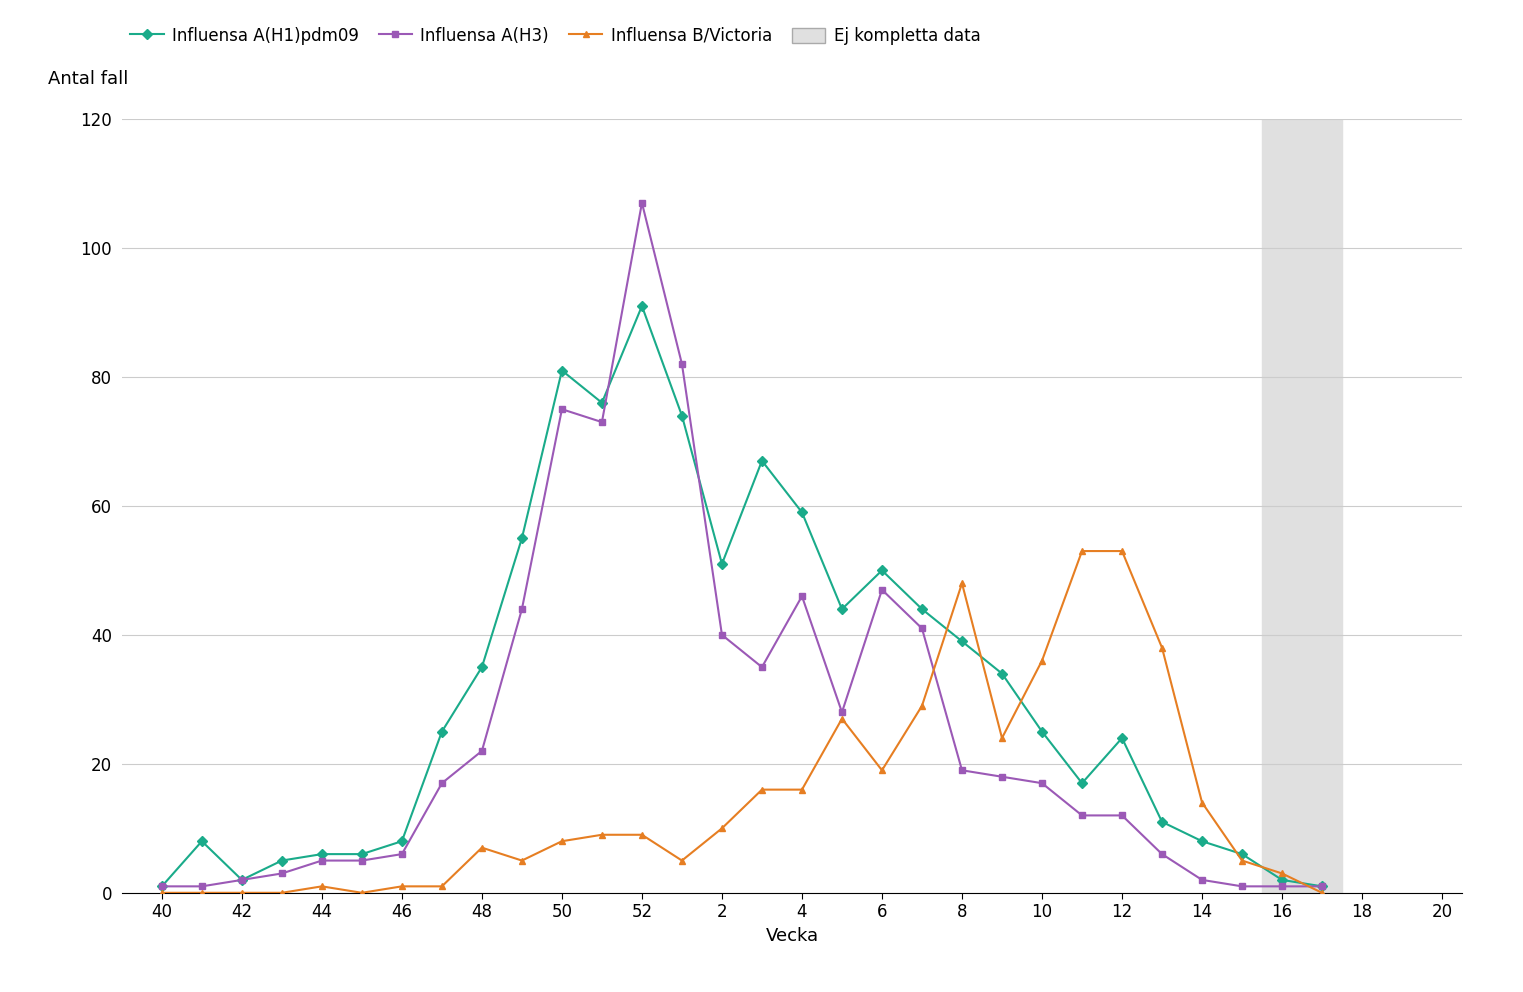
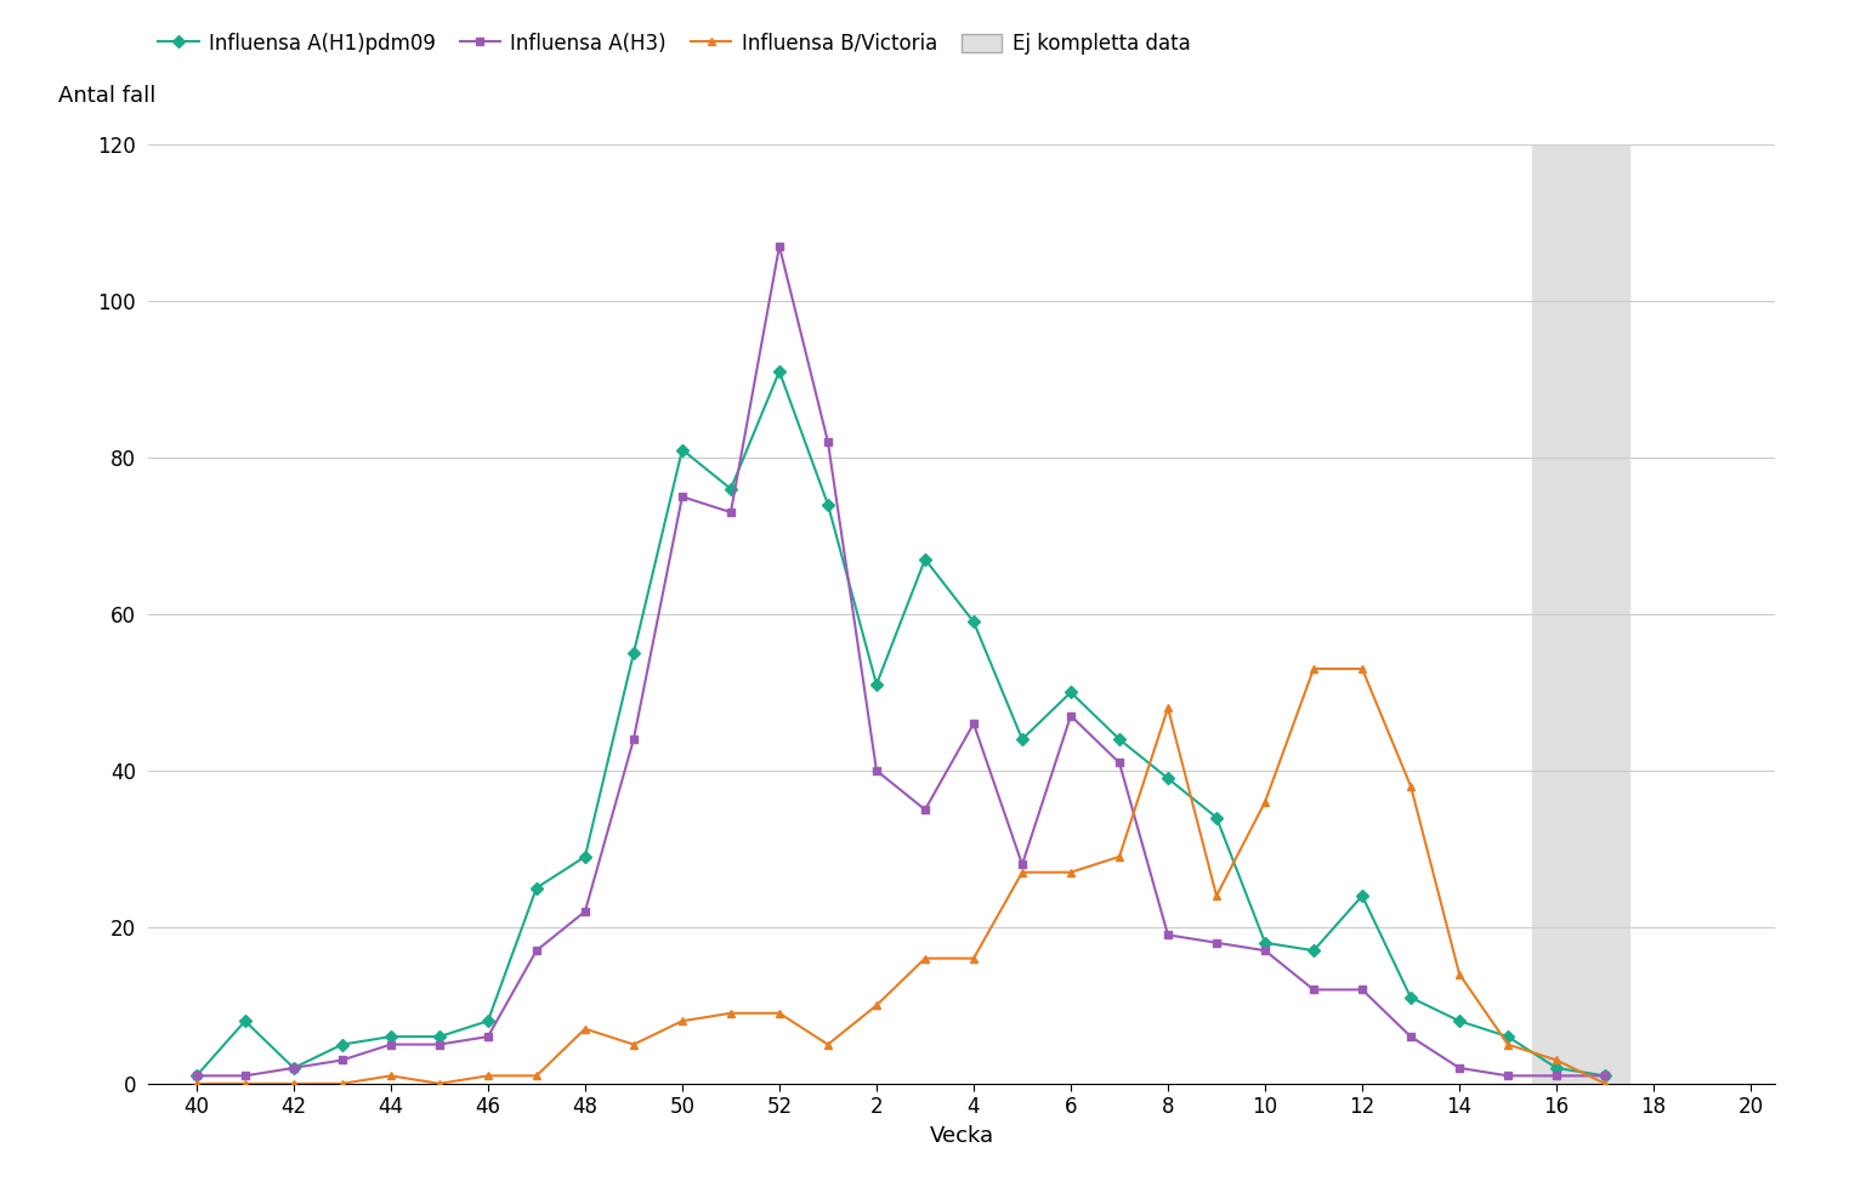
Influensa A(H1)pdm09/48: 35 -> 29
Influensa B/Victoria/6: 19 -> 27
Influensa A(H1)pdm09/10: 25 -> 18
